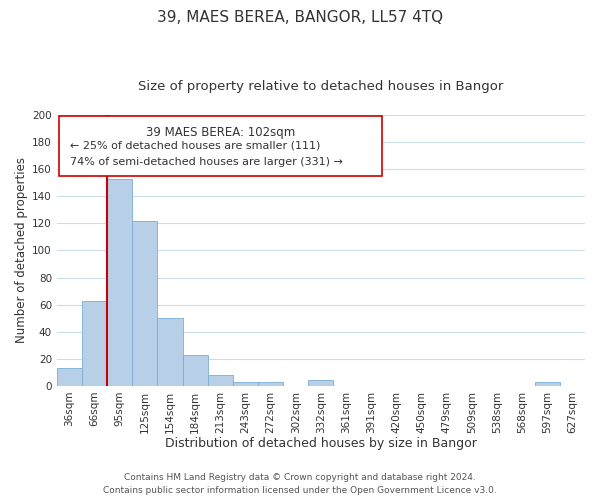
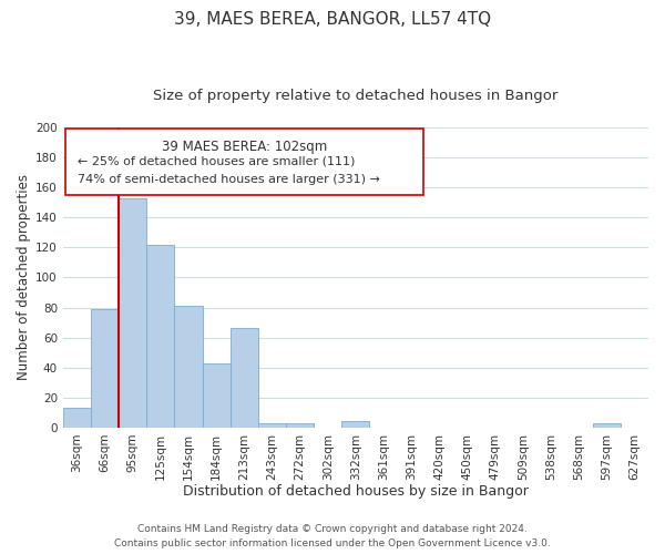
66sqm: 63 -> 79
154sqm: 50 -> 81
184sqm: 23 -> 43
213sqm: 8 -> 66
